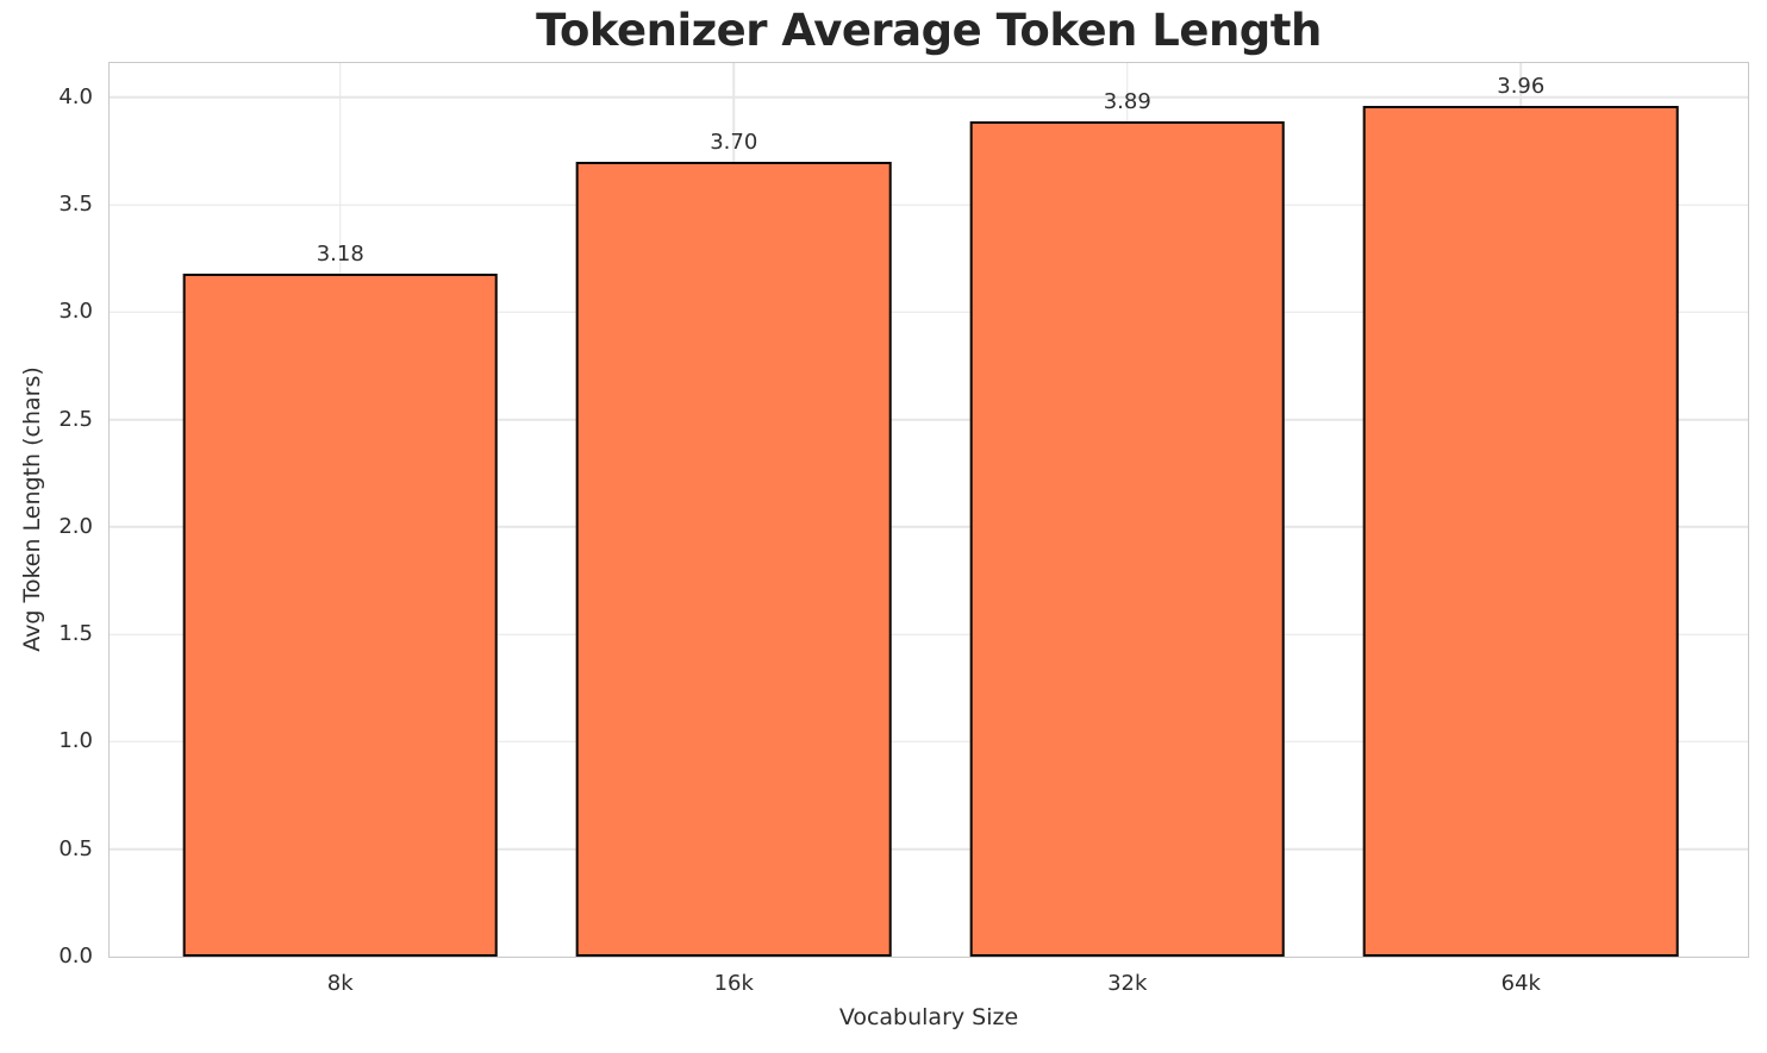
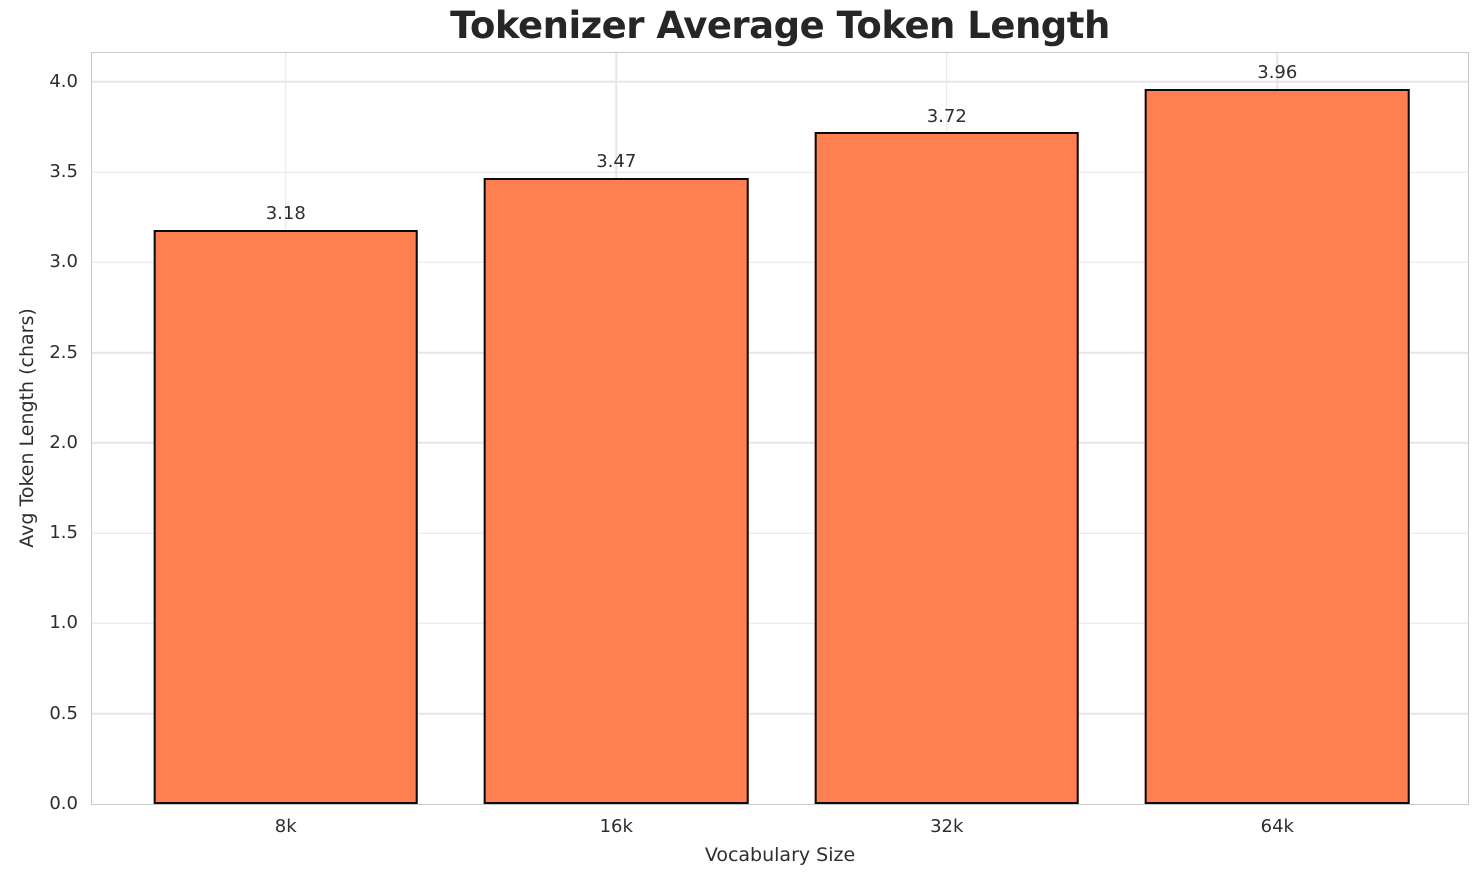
16k: 3.70 -> 3.47
32k: 3.89 -> 3.72
